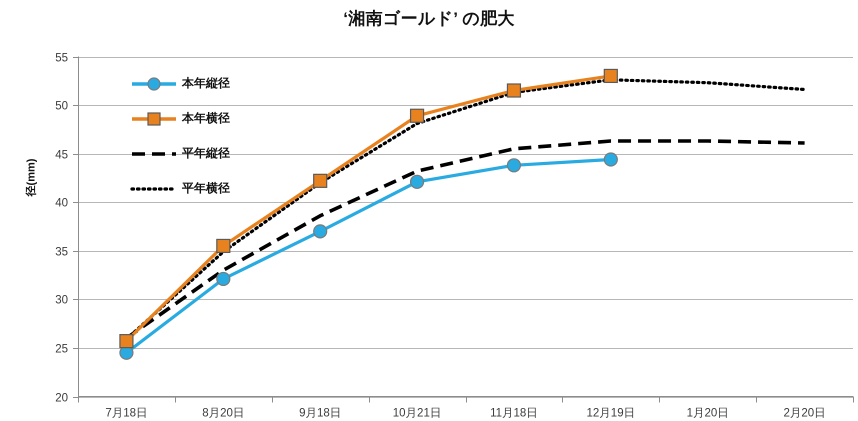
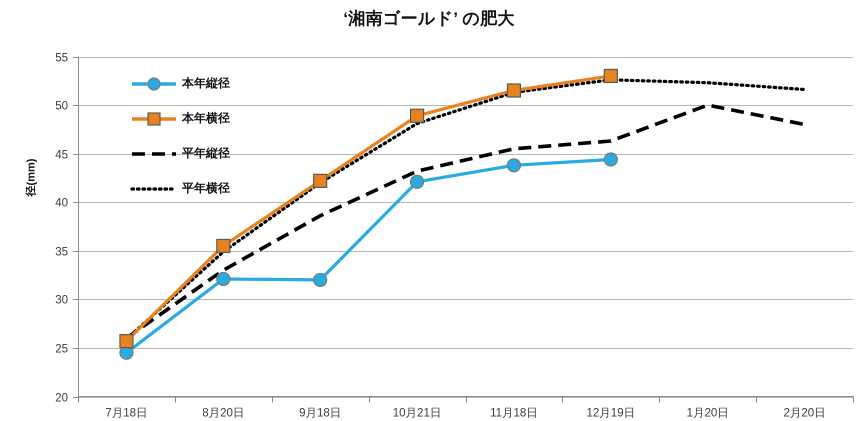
本年縦径/9月18日: 37 -> 32
平年縦径/1月20日: 46 -> 50
平年縦径/2月20日: 46 -> 48
